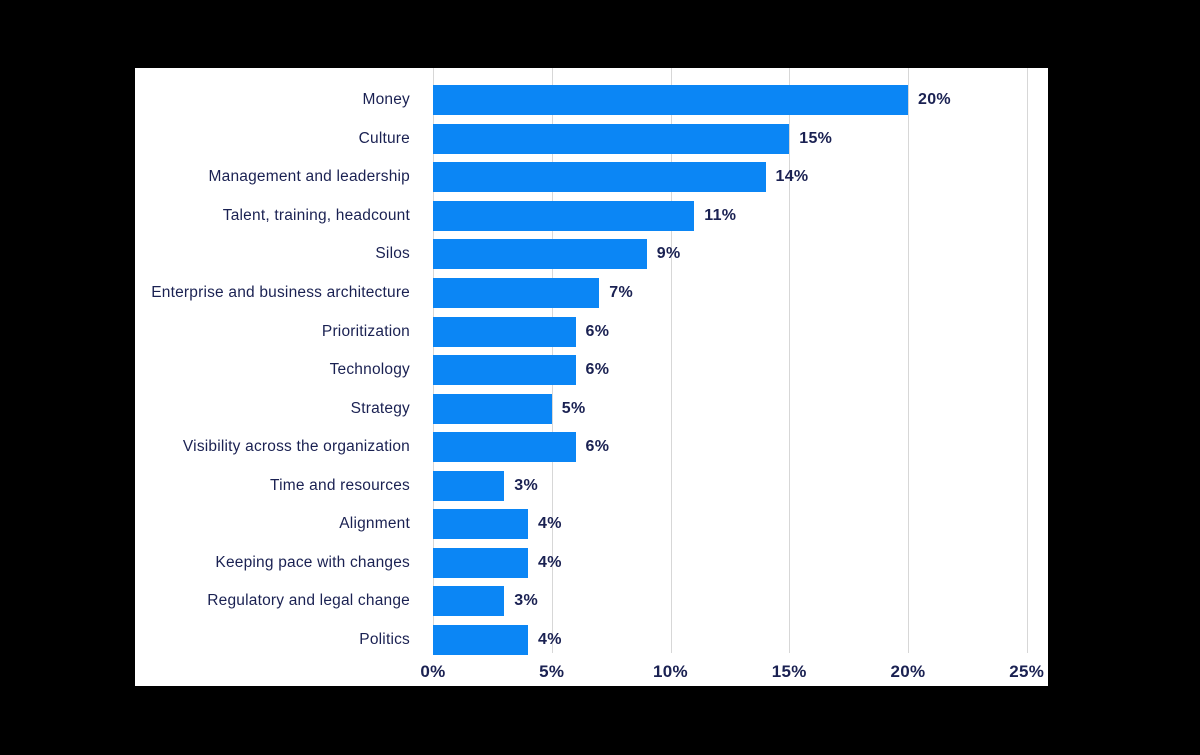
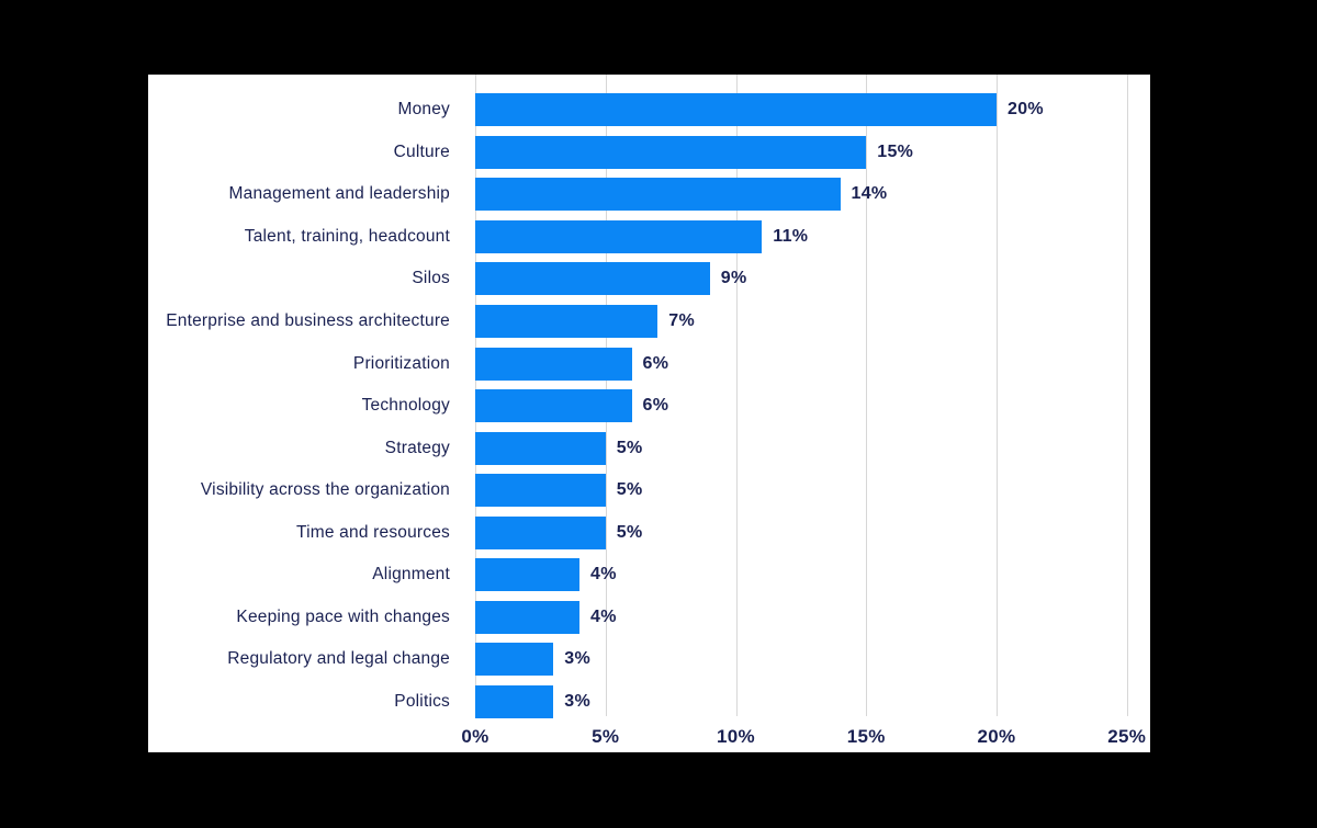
Visibility across the organization: 6% -> 5%
Time and resources: 3% -> 5%
Politics: 4% -> 3%
